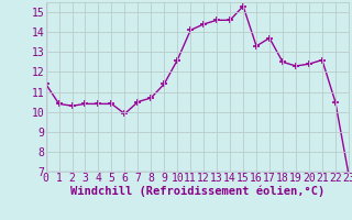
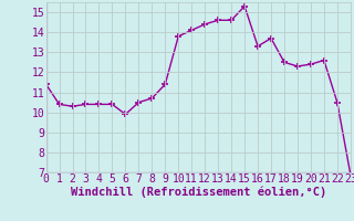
10: 12.6 -> 13.8
